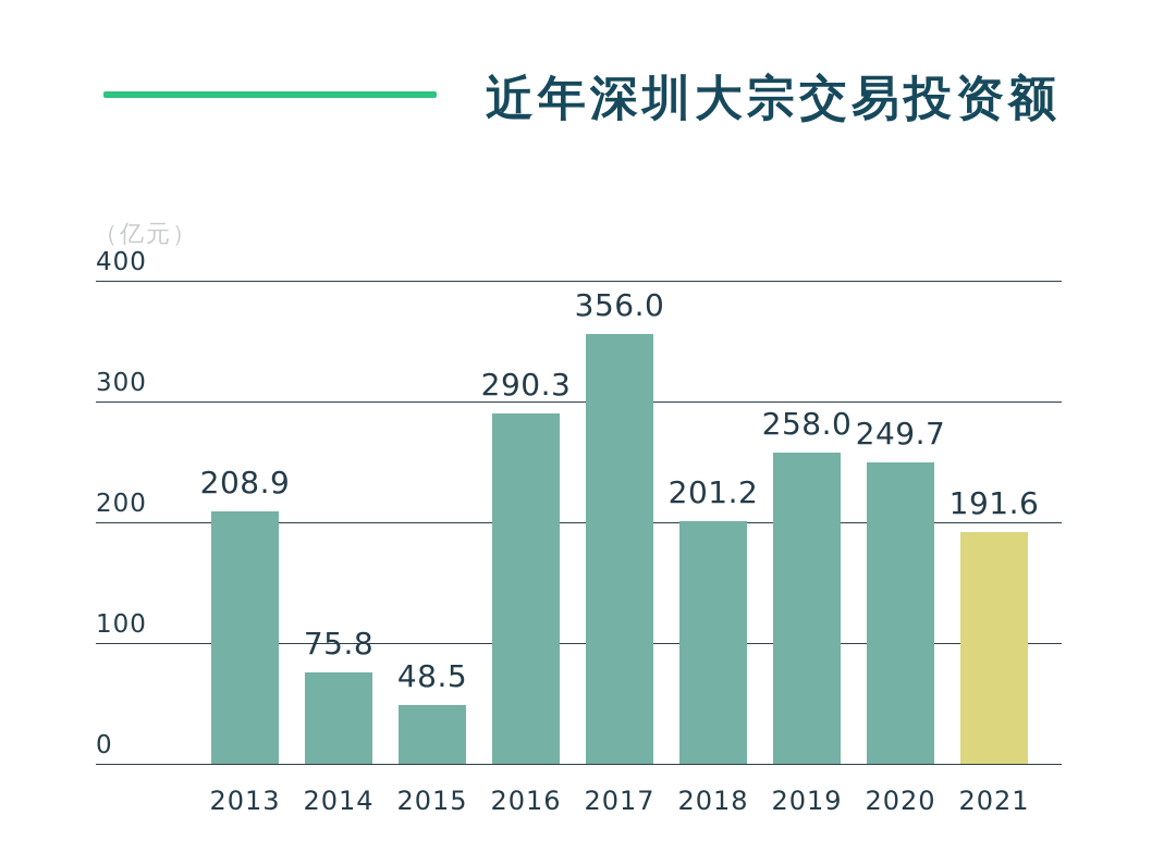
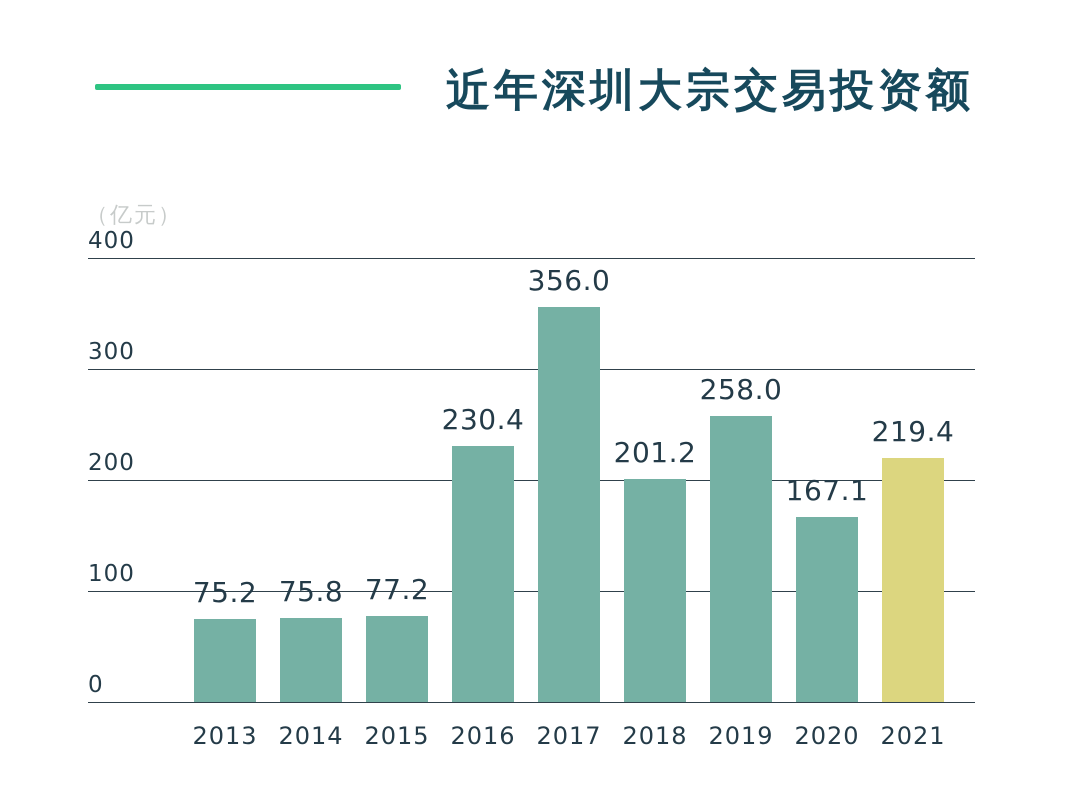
2013: 208.9 -> 75.2
2015: 48.5 -> 77.2
2016: 290.3 -> 230.4
2020: 249.7 -> 167.1
2021: 191.6 -> 219.4
